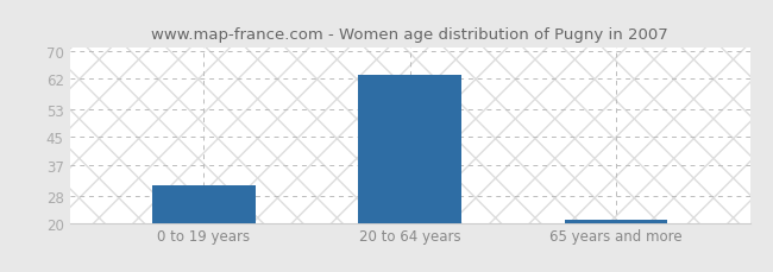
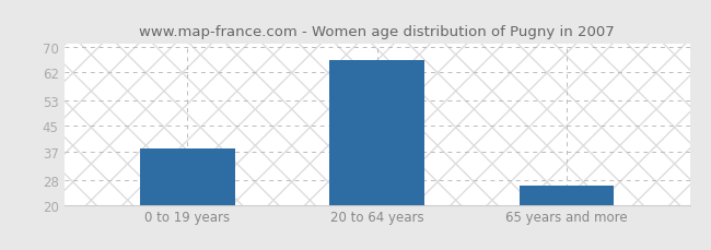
0 to 19 years: 31 -> 38
20 to 64 years: 63 -> 66
65 years and more: 21 -> 26
